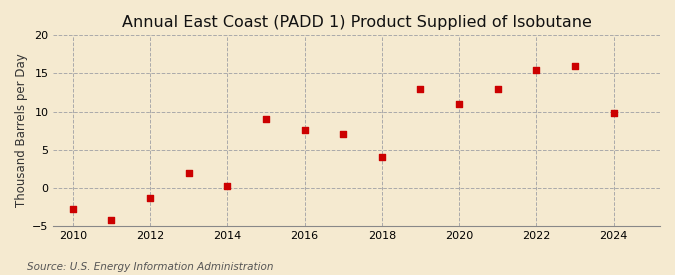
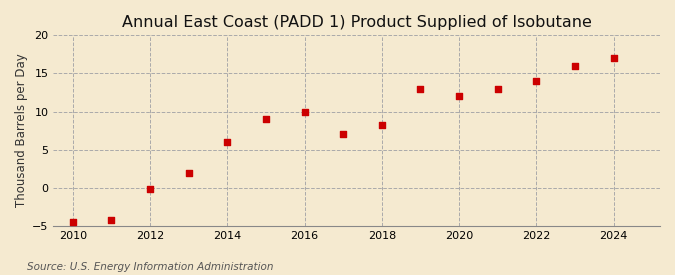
2010: -2.8 -> -4.5
2012: -1.4 -> -0.1
2014: 0.2 -> 6.0
2016: 7.6 -> 10.0
2018: 4.0 -> 8.2
2020: 11.0 -> 12.0
2022: 15.4 -> 14.0
2024: 9.8 -> 17.0
